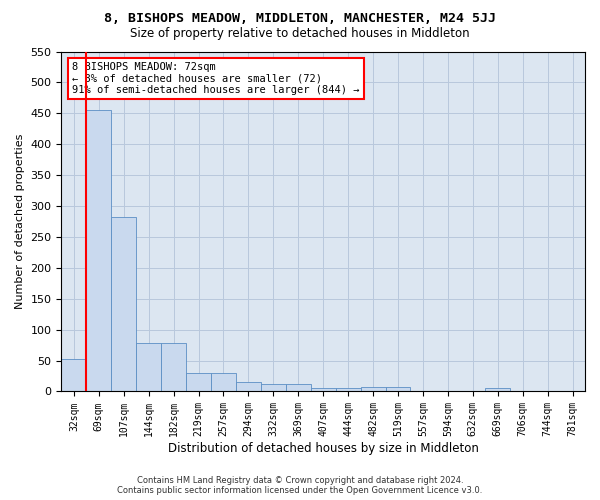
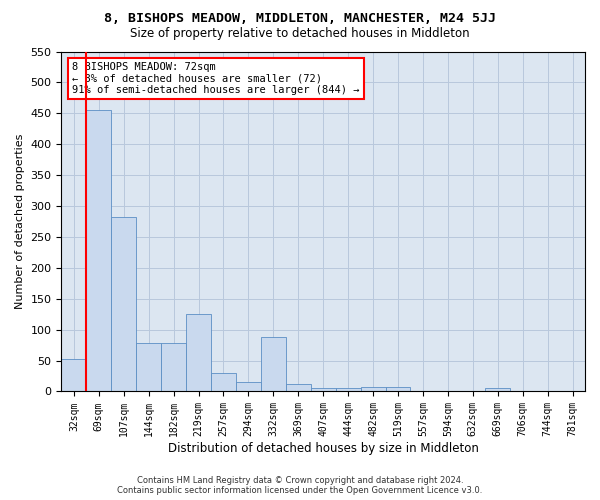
219sqm: 30 -> 126
332sqm: 12 -> 88
